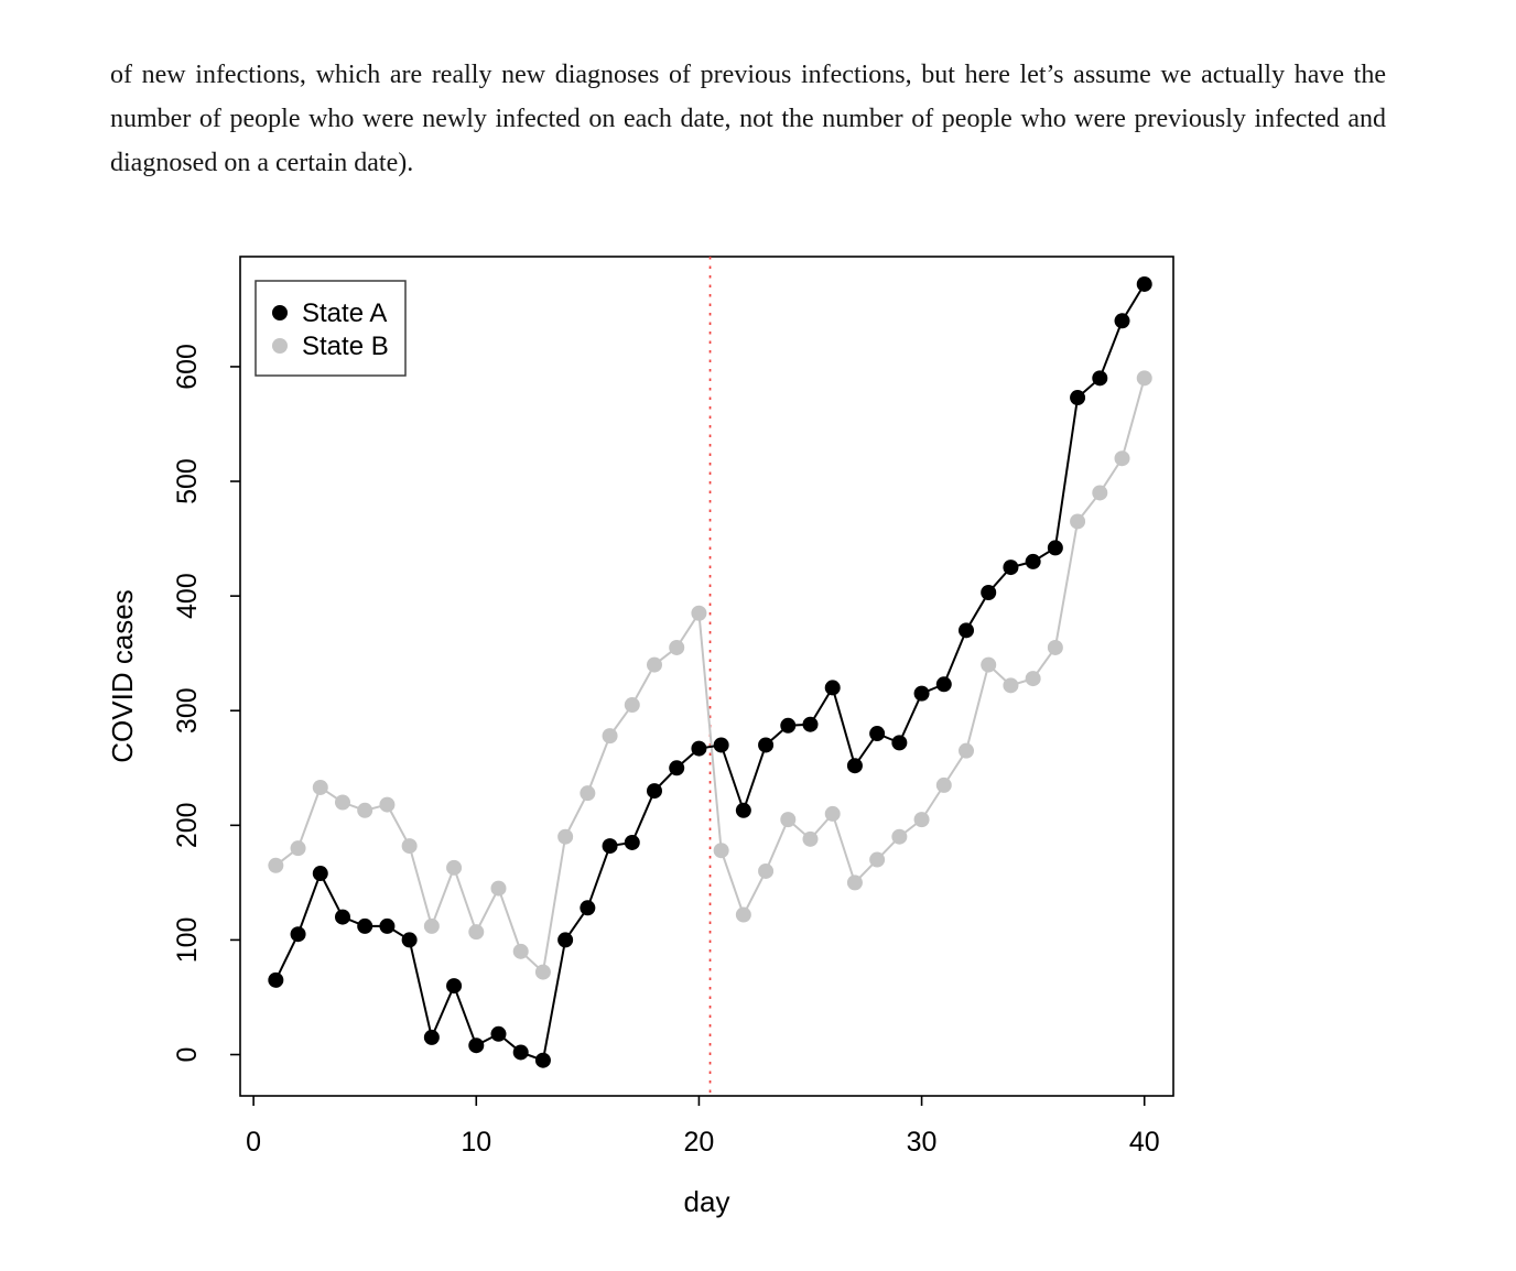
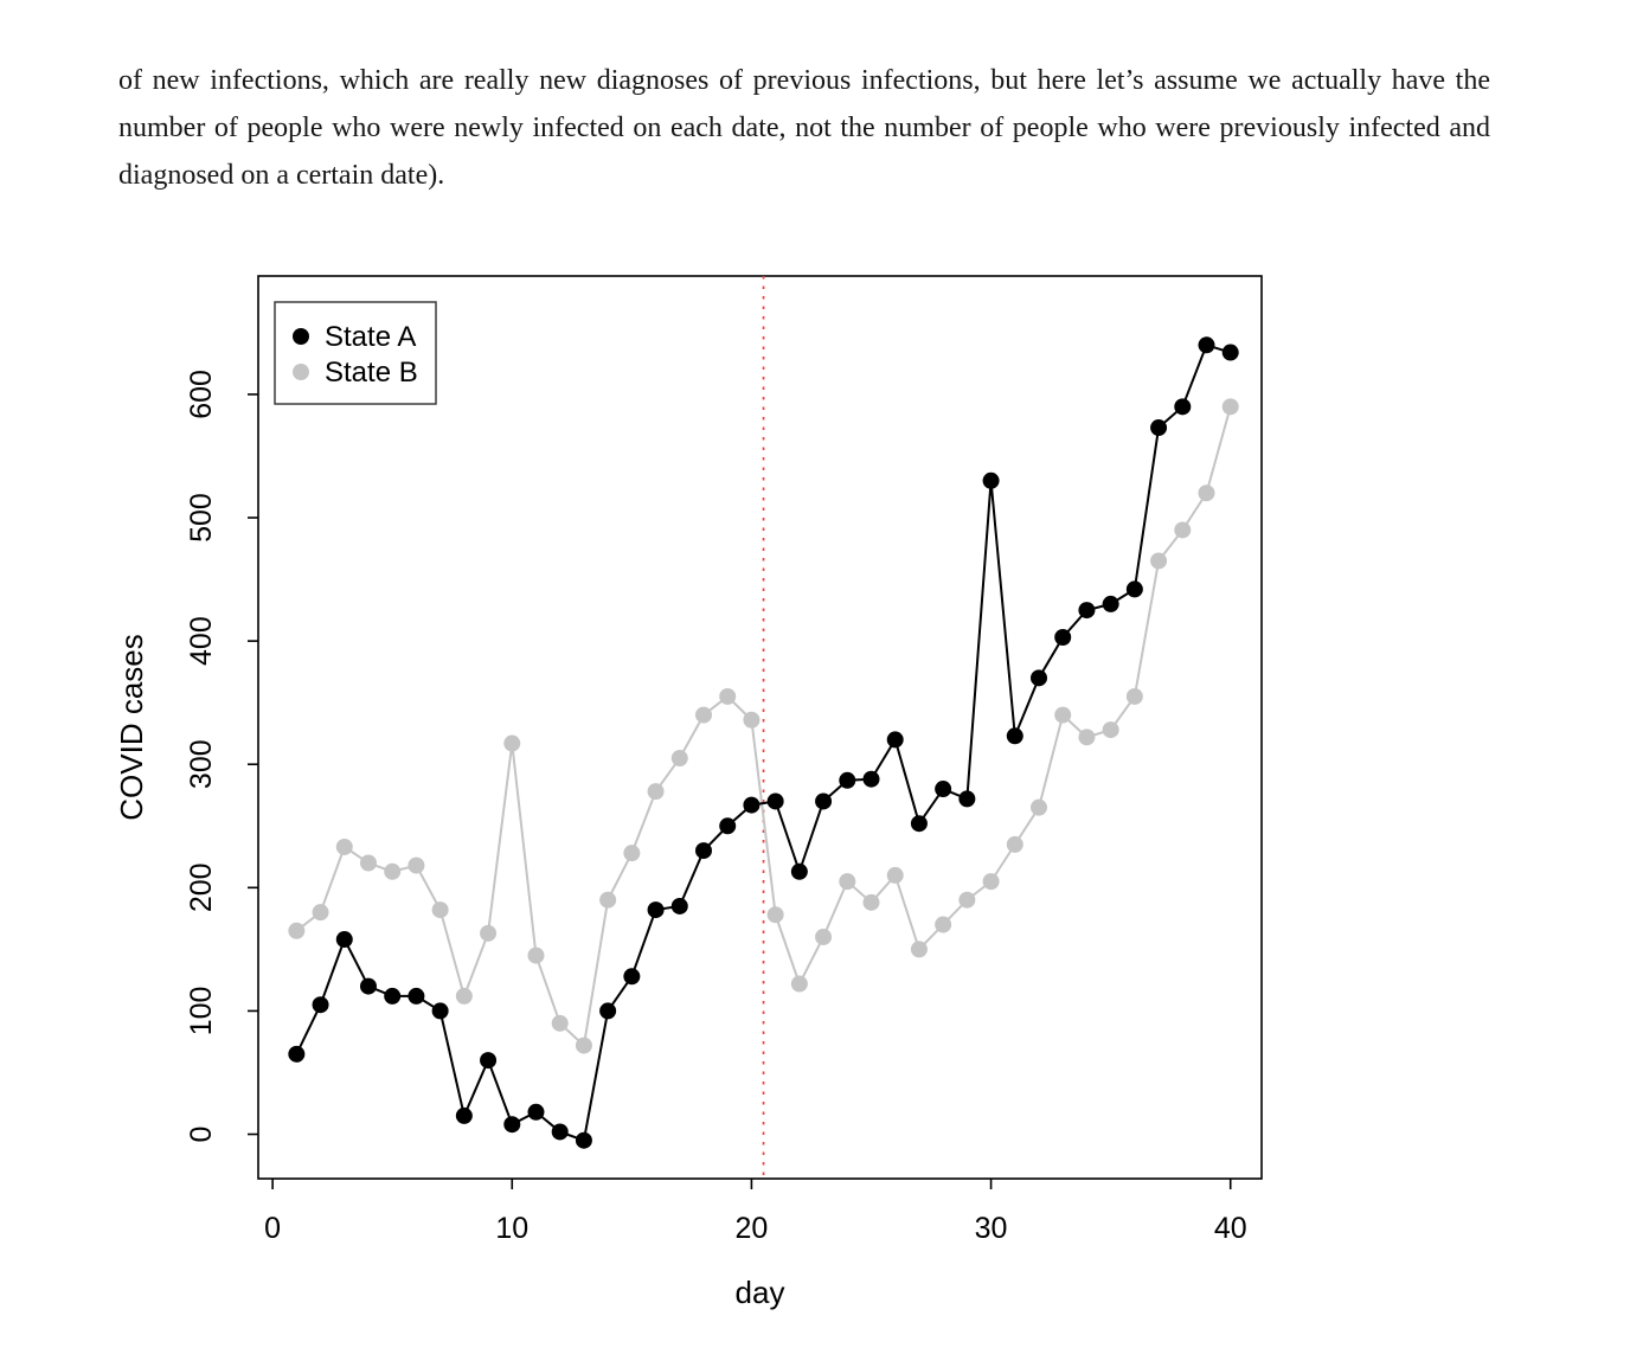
State B/10: 107 -> 317
State B/20: 385 -> 336
State A/30: 315 -> 530
State A/40: 672 -> 634
